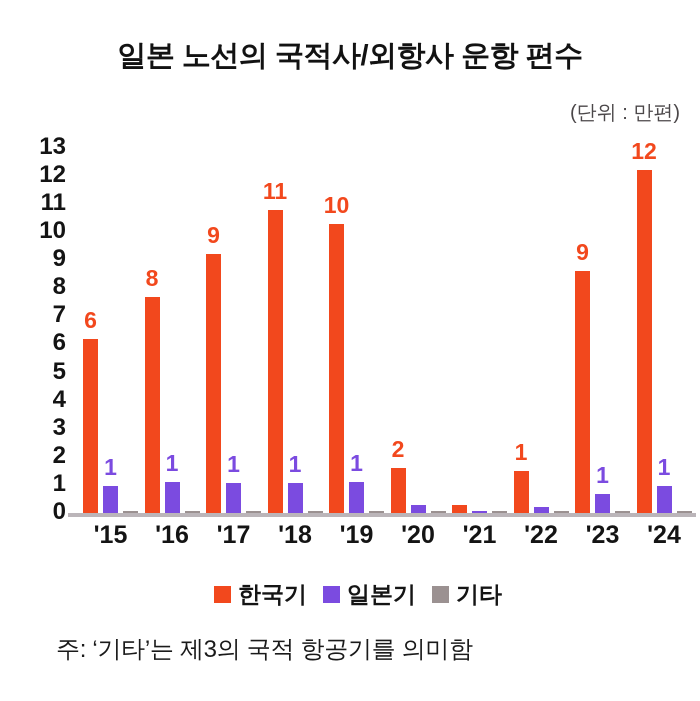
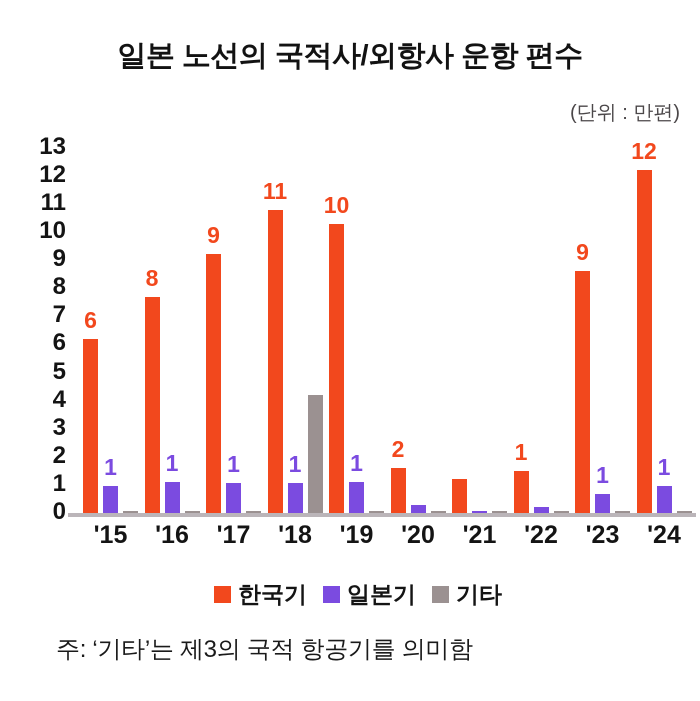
기타/'18: 0.1 -> 4.2
한국기/'21: 0.3 -> 1.2
